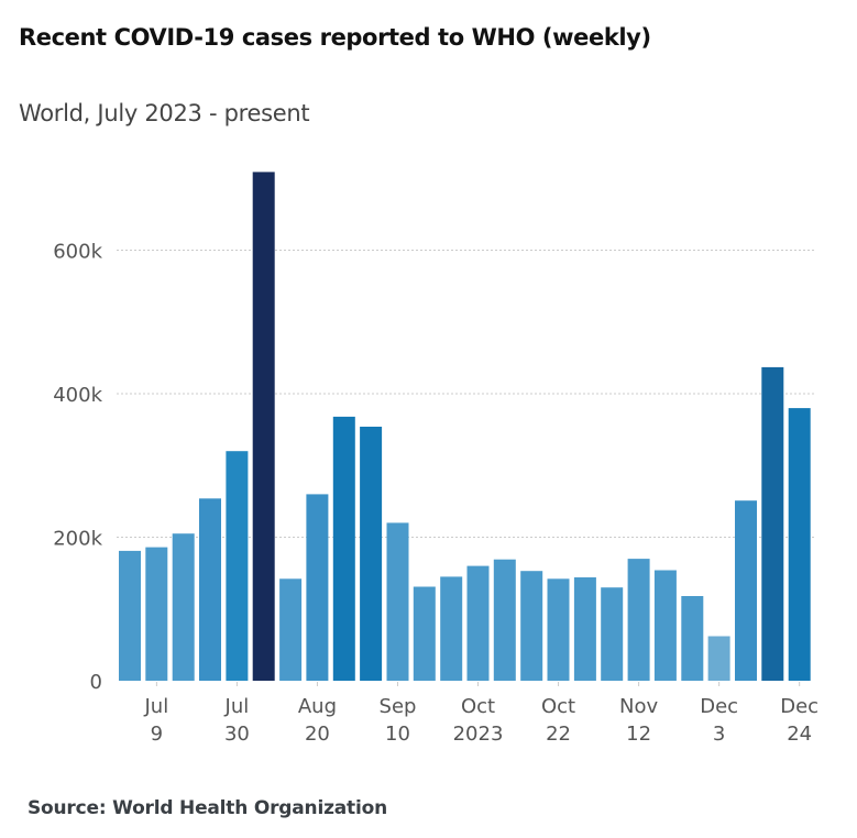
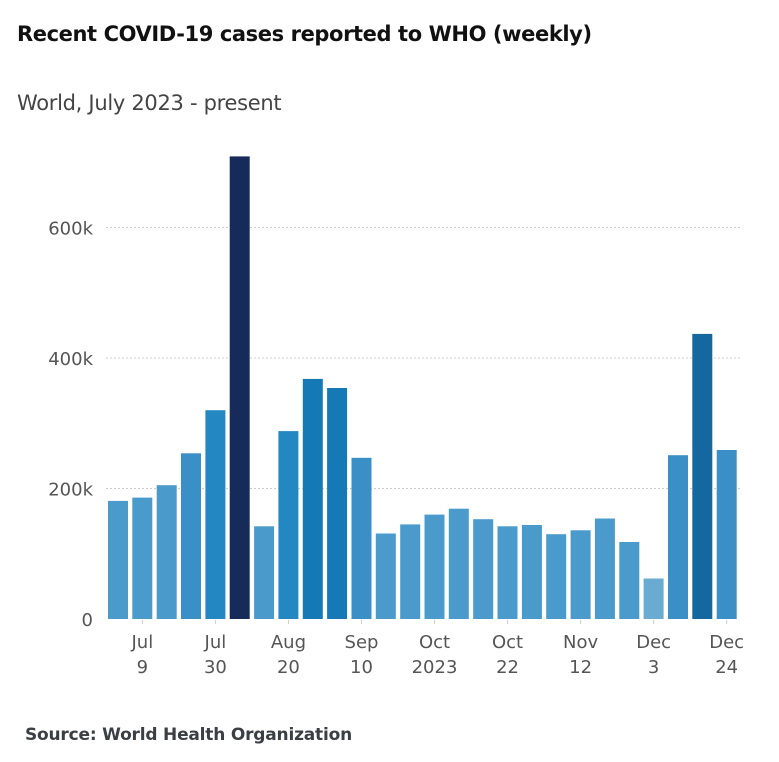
Aug 20: 260k -> 290k
Sep 10: 220k -> 250k
Nov 12: 170k -> 140k
Dec 24: 380k -> 260k
